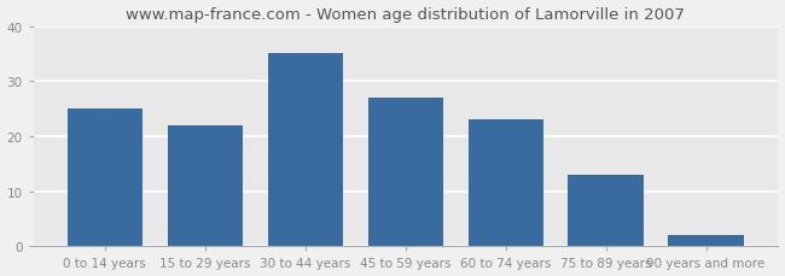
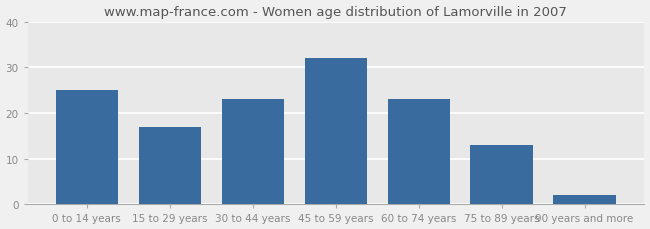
15 to 29 years: 22 -> 17
30 to 44 years: 35 -> 23
45 to 59 years: 27 -> 32
